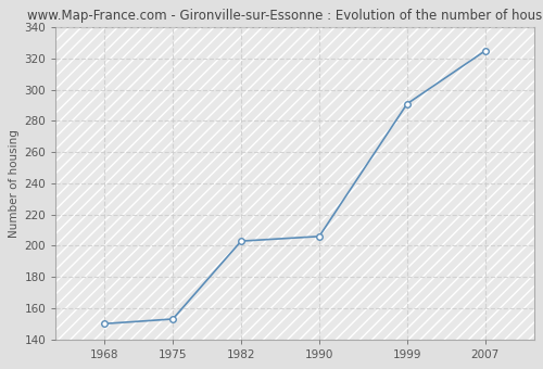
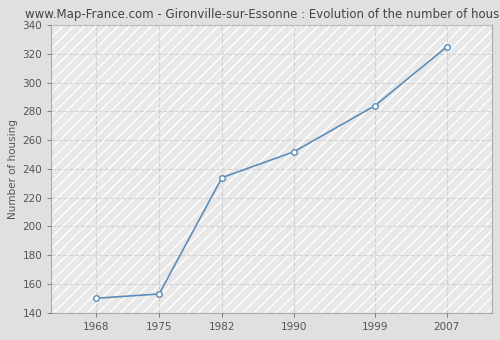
1982: 203 -> 234
1990: 206 -> 252
1999: 291 -> 284
